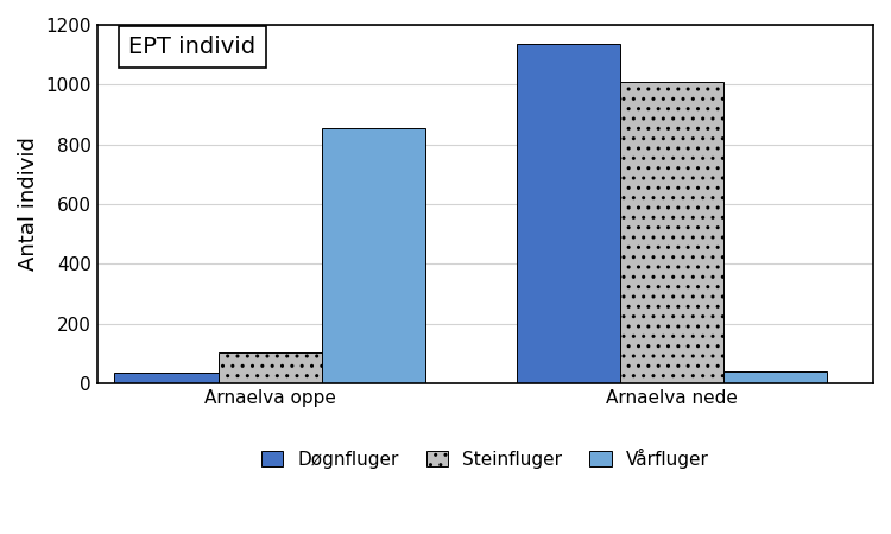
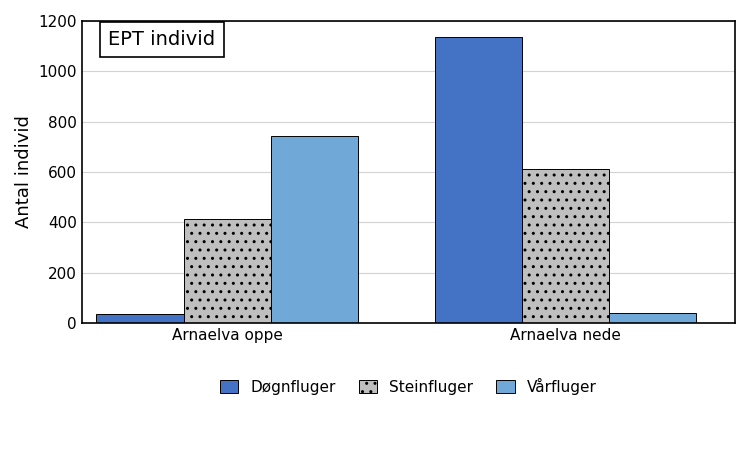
Steinfluger/Arnaelva oppe: 105 -> 415
Vårfluger/Arnaelva oppe: 855 -> 745
Steinfluger/Arnaelva nede: 1010 -> 610
